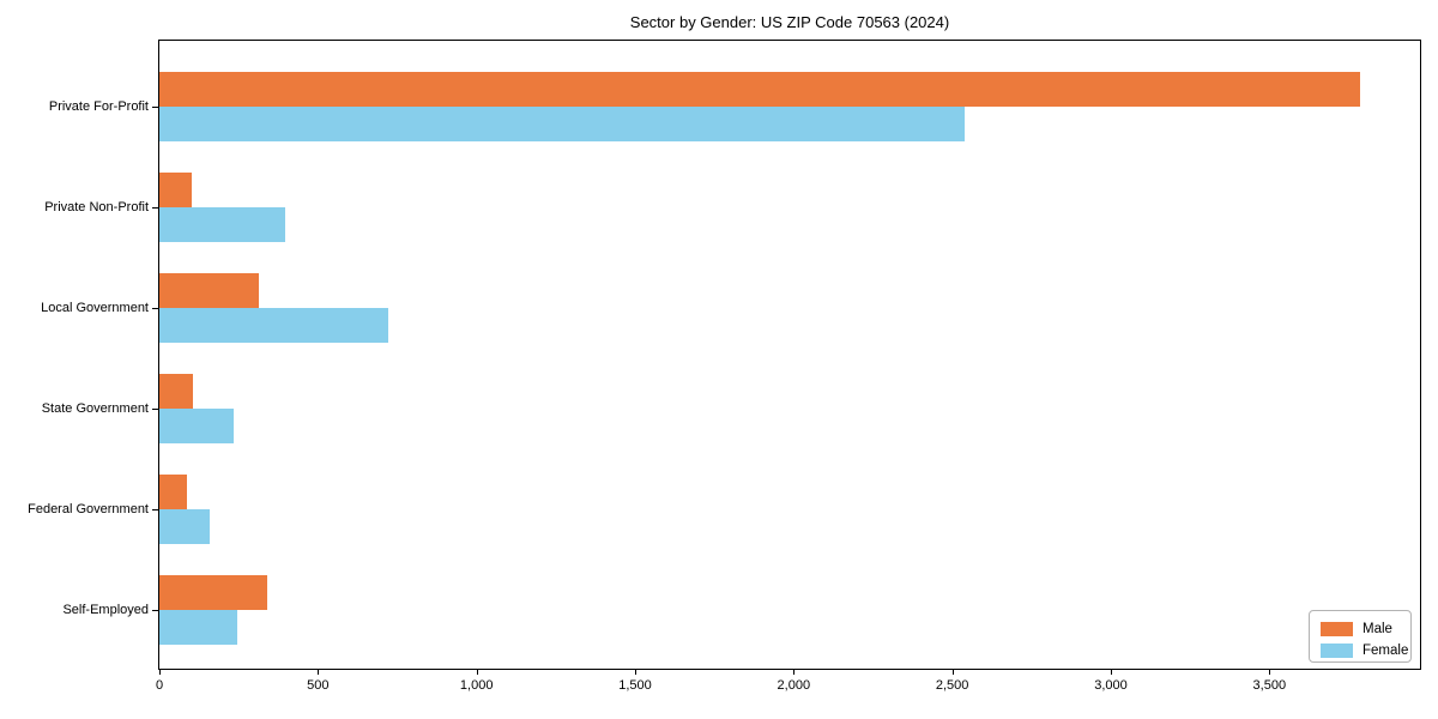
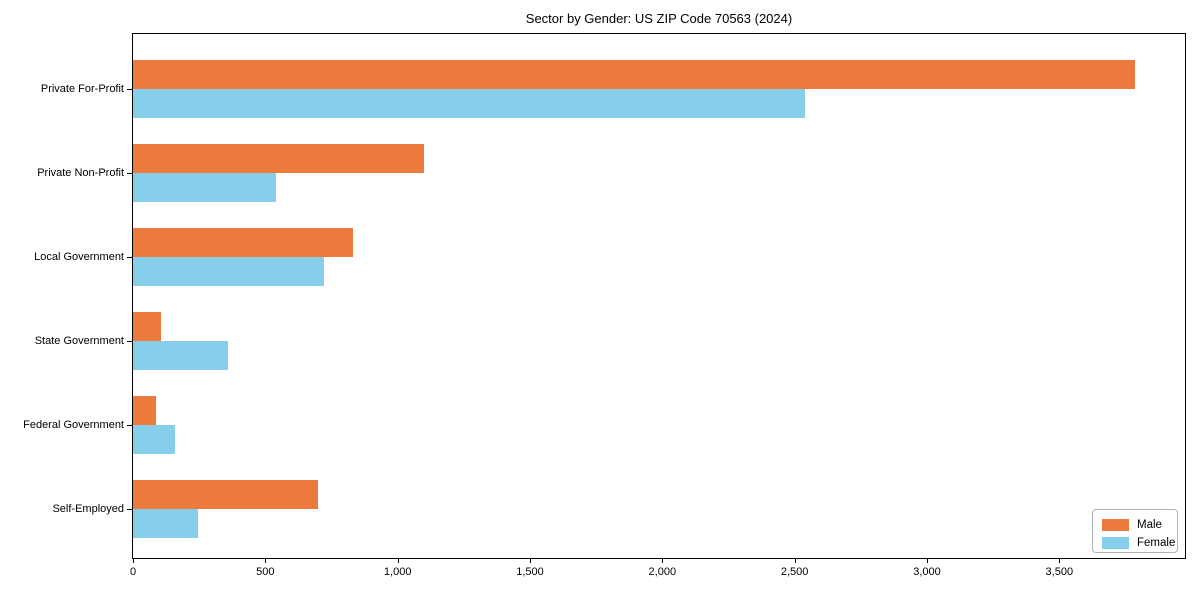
Male/Private Non-Profit: 100 -> 1100
Female/Private Non-Profit: 400 -> 540
Male/Local Government: 320 -> 830
Female/State Government: 240 -> 360
Male/Self-Employed: 340 -> 700
